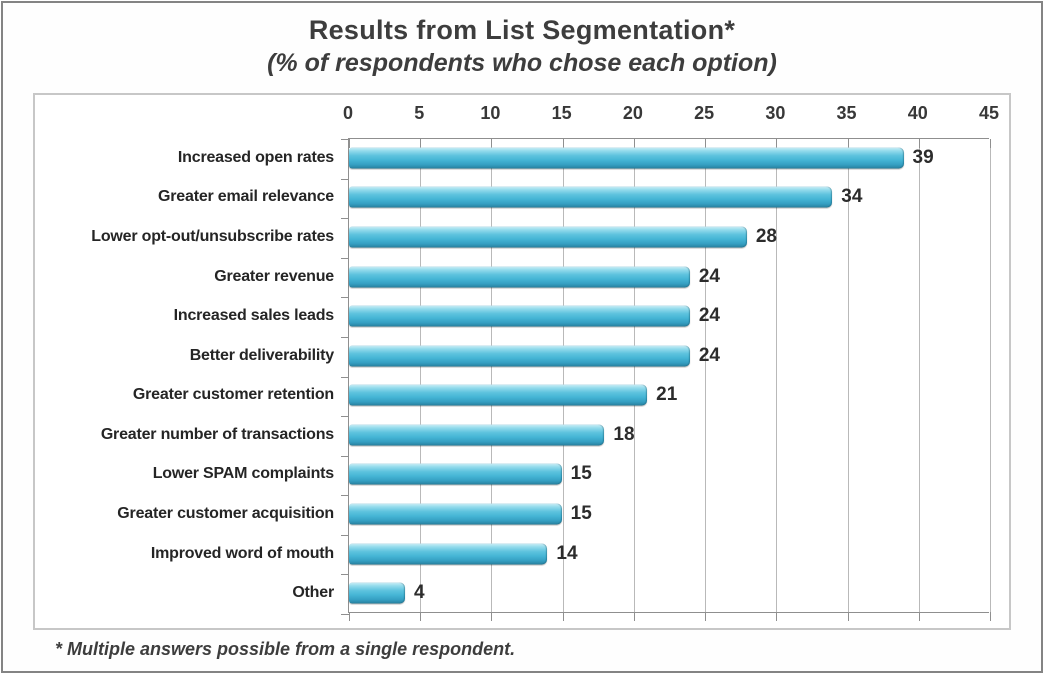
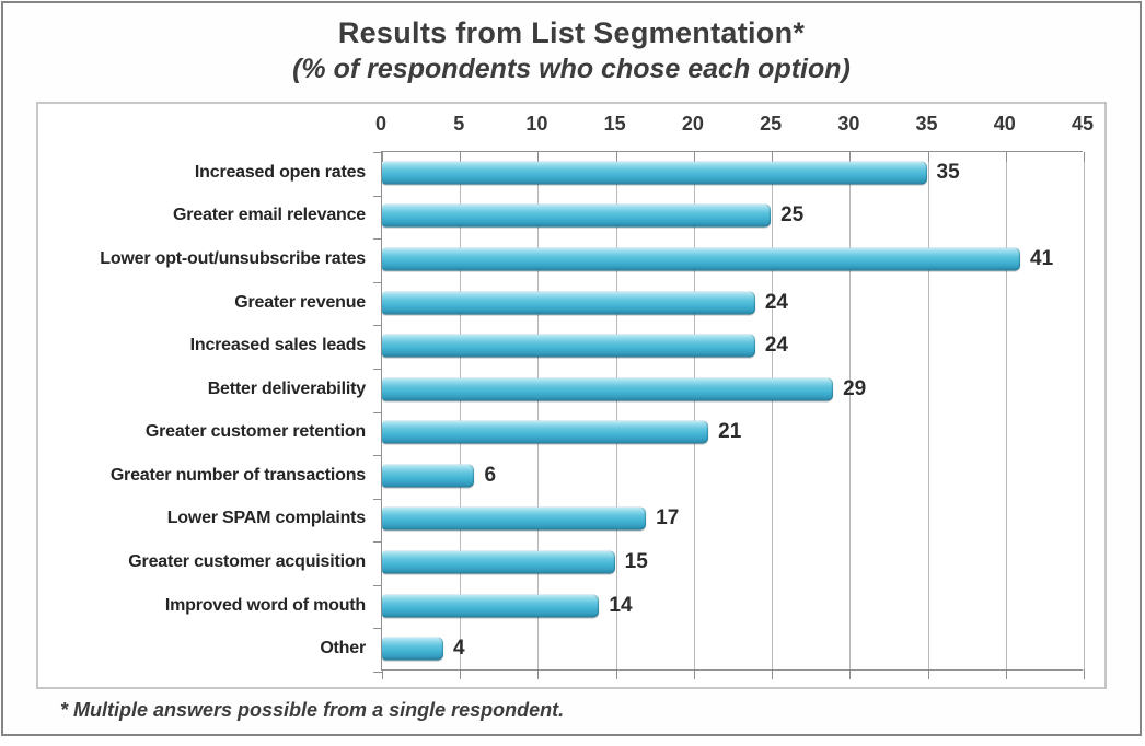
Increased open rates: 39 -> 35
Greater email relevance: 34 -> 25
Lower opt-out/unsubscribe rates: 28 -> 41
Better deliverability: 24 -> 29
Greater number of transactions: 18 -> 6
Lower SPAM complaints: 15 -> 17
